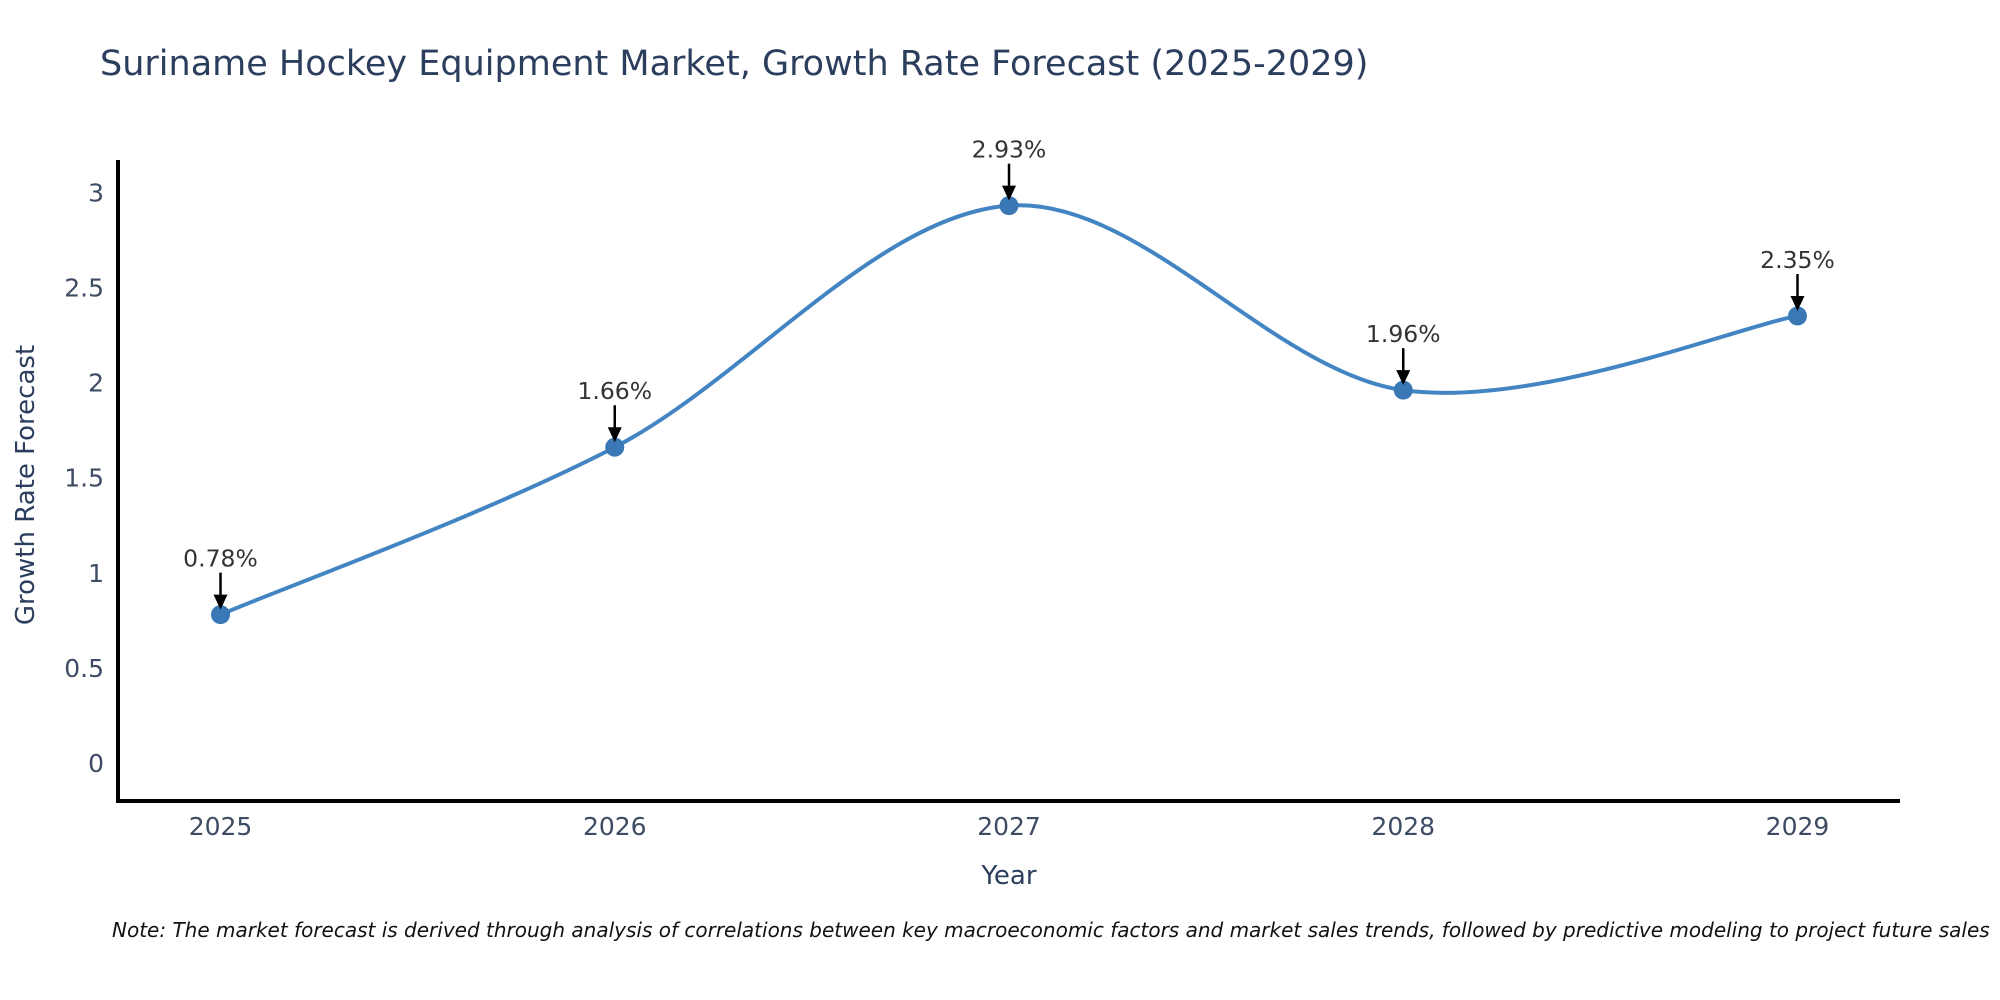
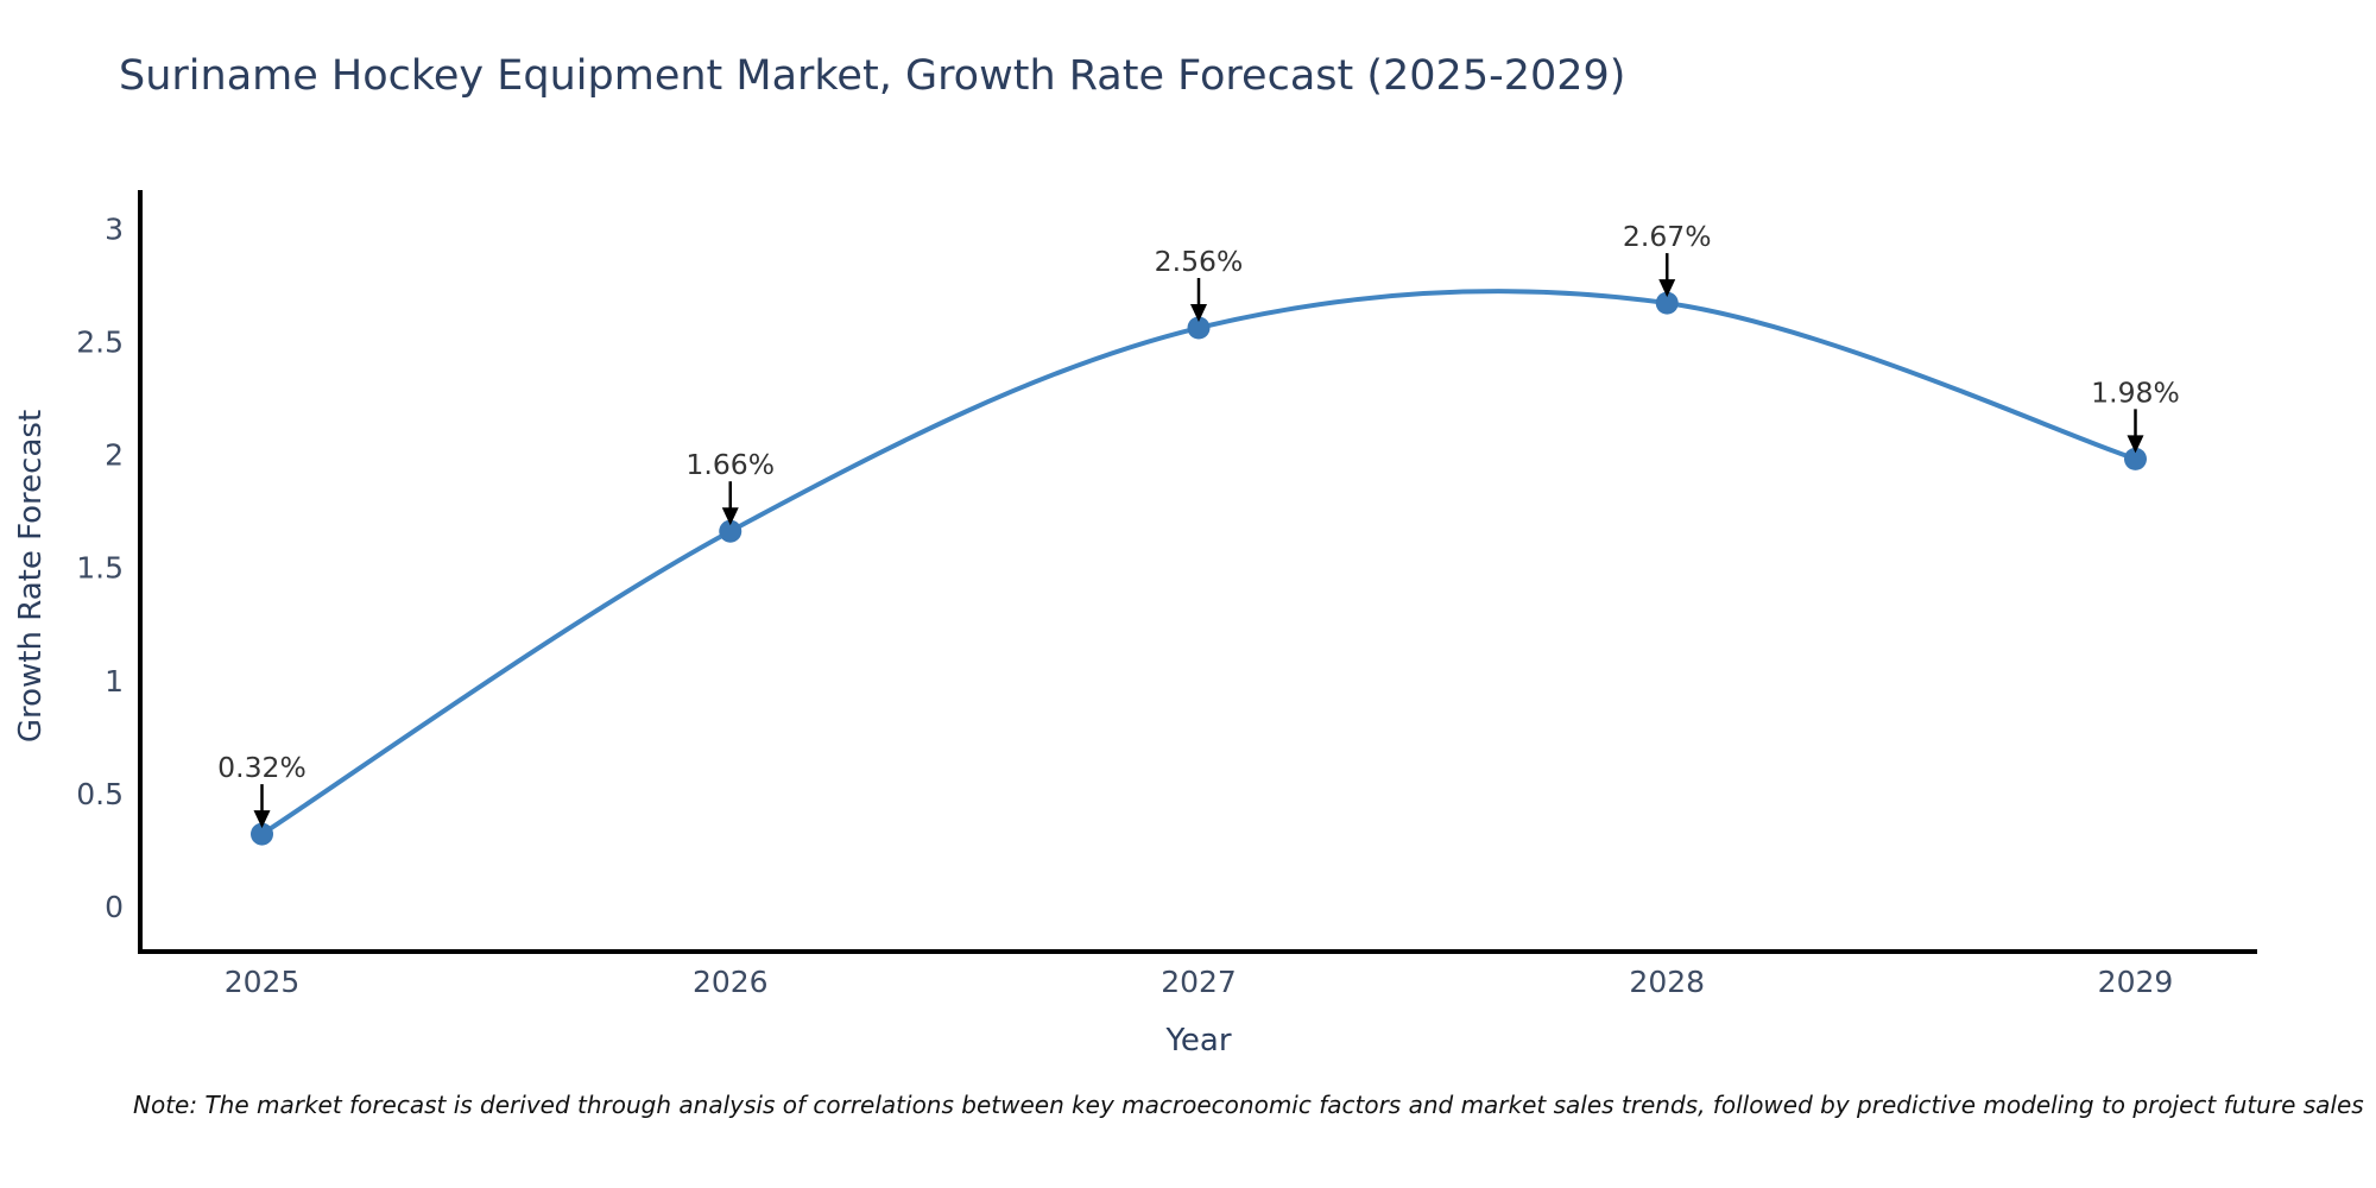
2025: 0.78% -> 0.32%
2027: 2.93% -> 2.56%
2028: 1.96% -> 2.67%
2029: 2.35% -> 1.98%
